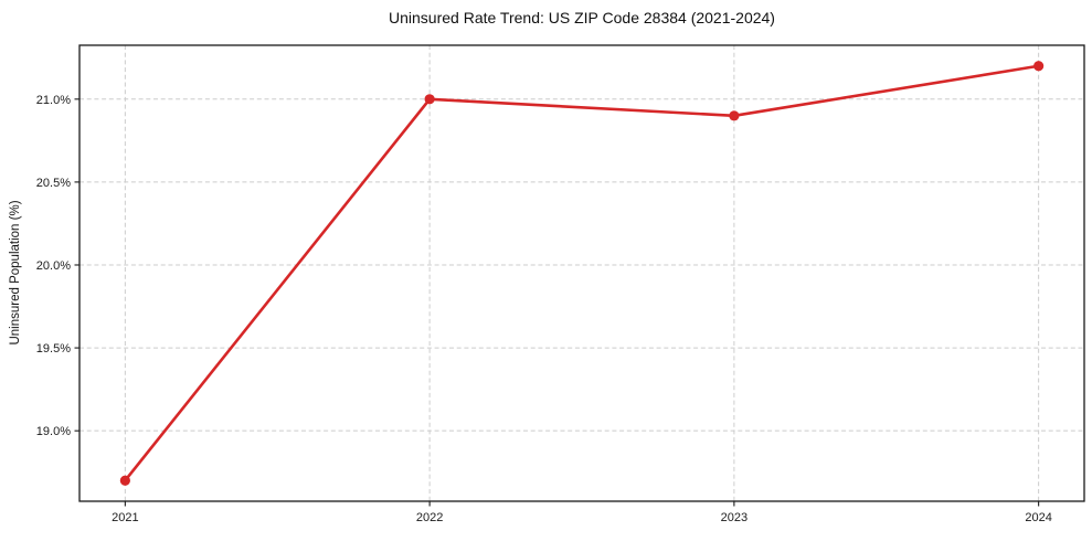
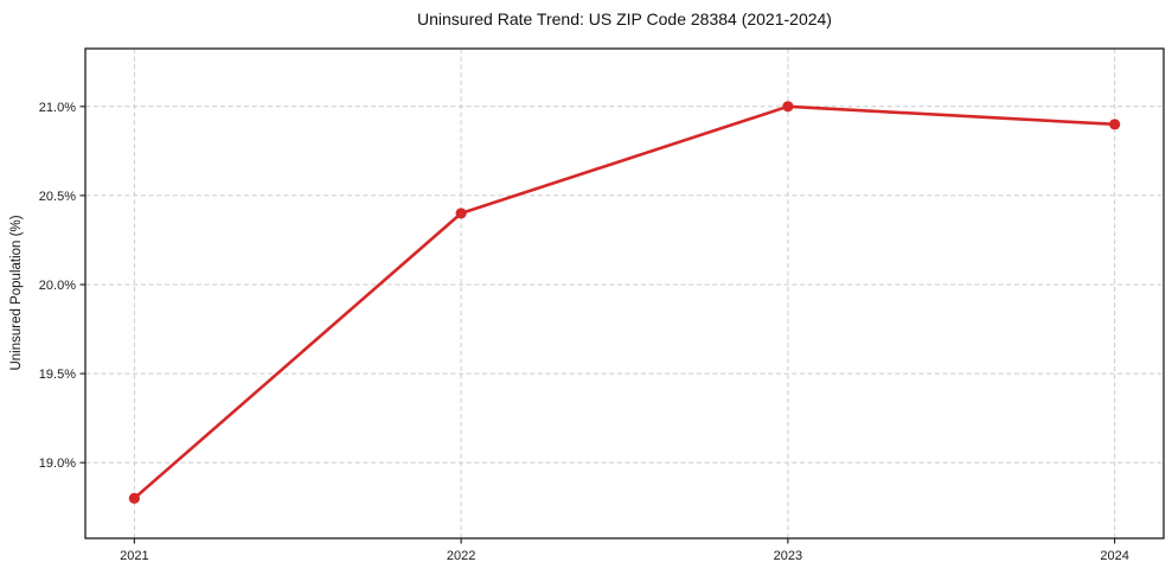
2021: 18.7% -> 18.8%
2022: 21.0% -> 20.4%
2023: 20.9% -> 21.0%
2024: 21.2% -> 20.9%
